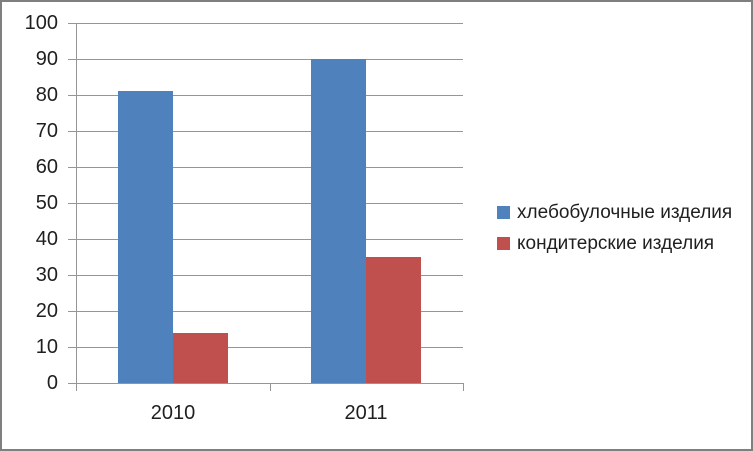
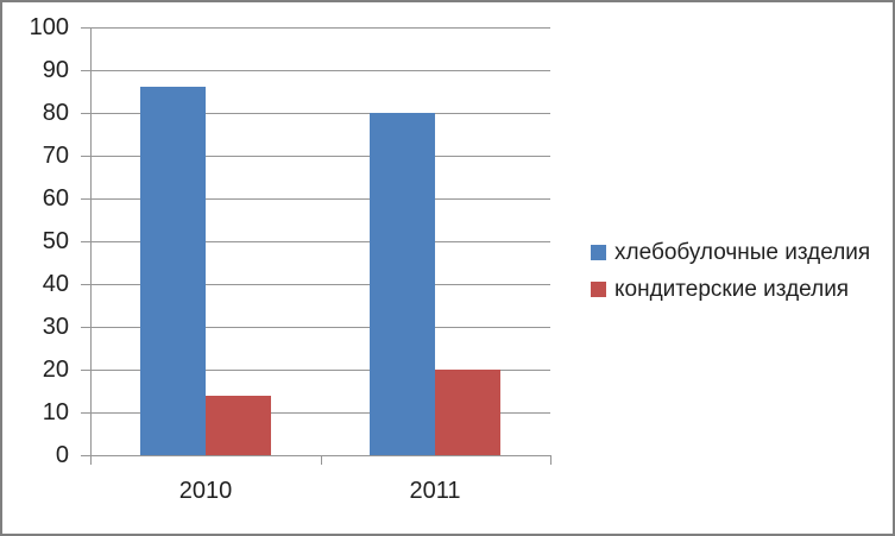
хлебобулочные изделия/2010: 81 -> 86
хлебобулочные изделия/2011: 90 -> 80
кондитерские изделия/2011: 35 -> 20
